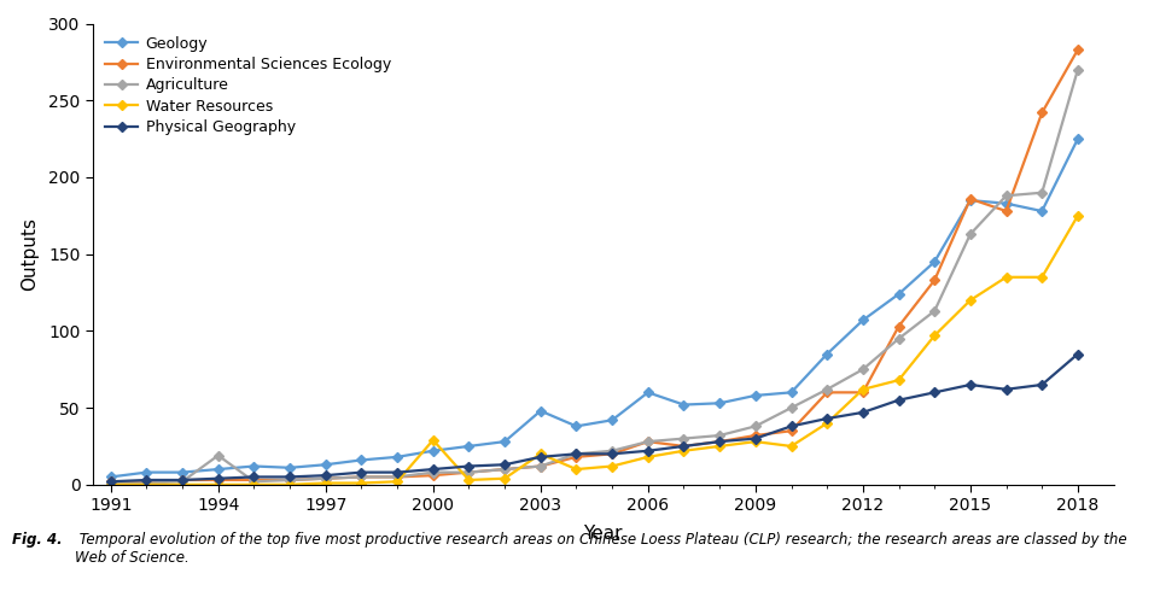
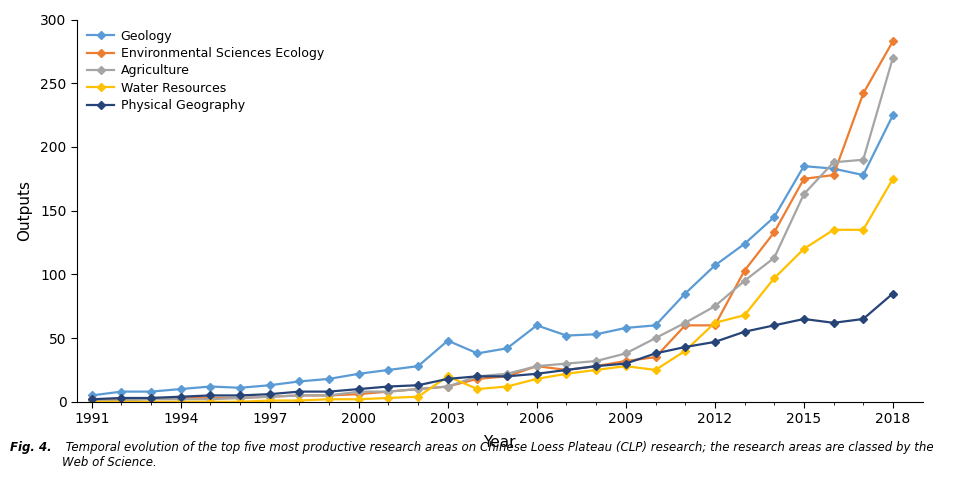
Agriculture/1994: 19 -> 2
Water Resources/2000: 29 -> 2
Environmental Sciences Ecology/2015: 186 -> 175
